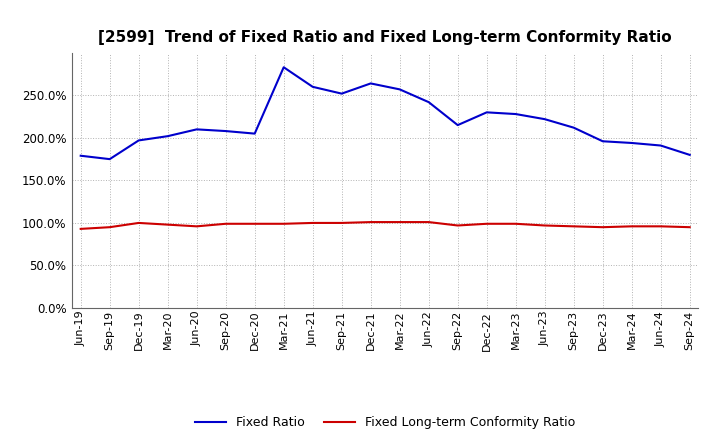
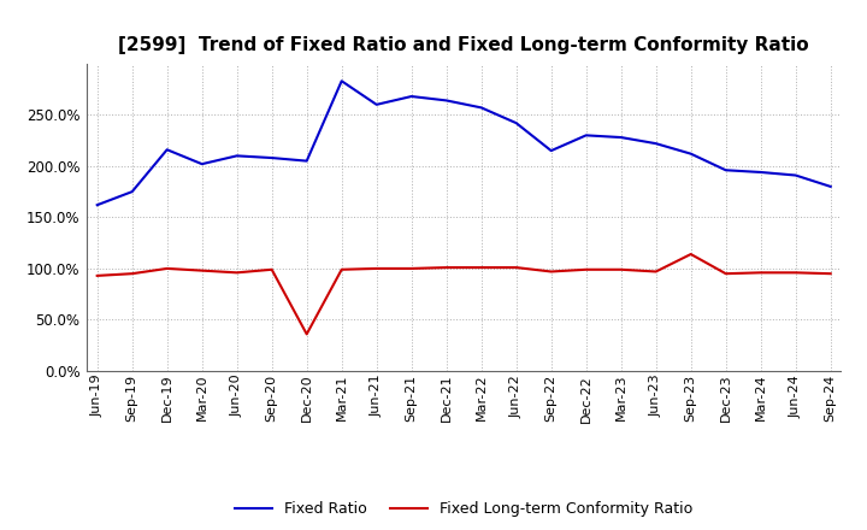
Fixed Ratio/Jun-19: 179% -> 162%
Fixed Ratio/Dec-19: 197% -> 216%
Fixed Long-term Conformity Ratio/Dec-20: 99% -> 36%
Fixed Ratio/Sep-21: 252% -> 268%
Fixed Long-term Conformity Ratio/Sep-23: 96% -> 114%
